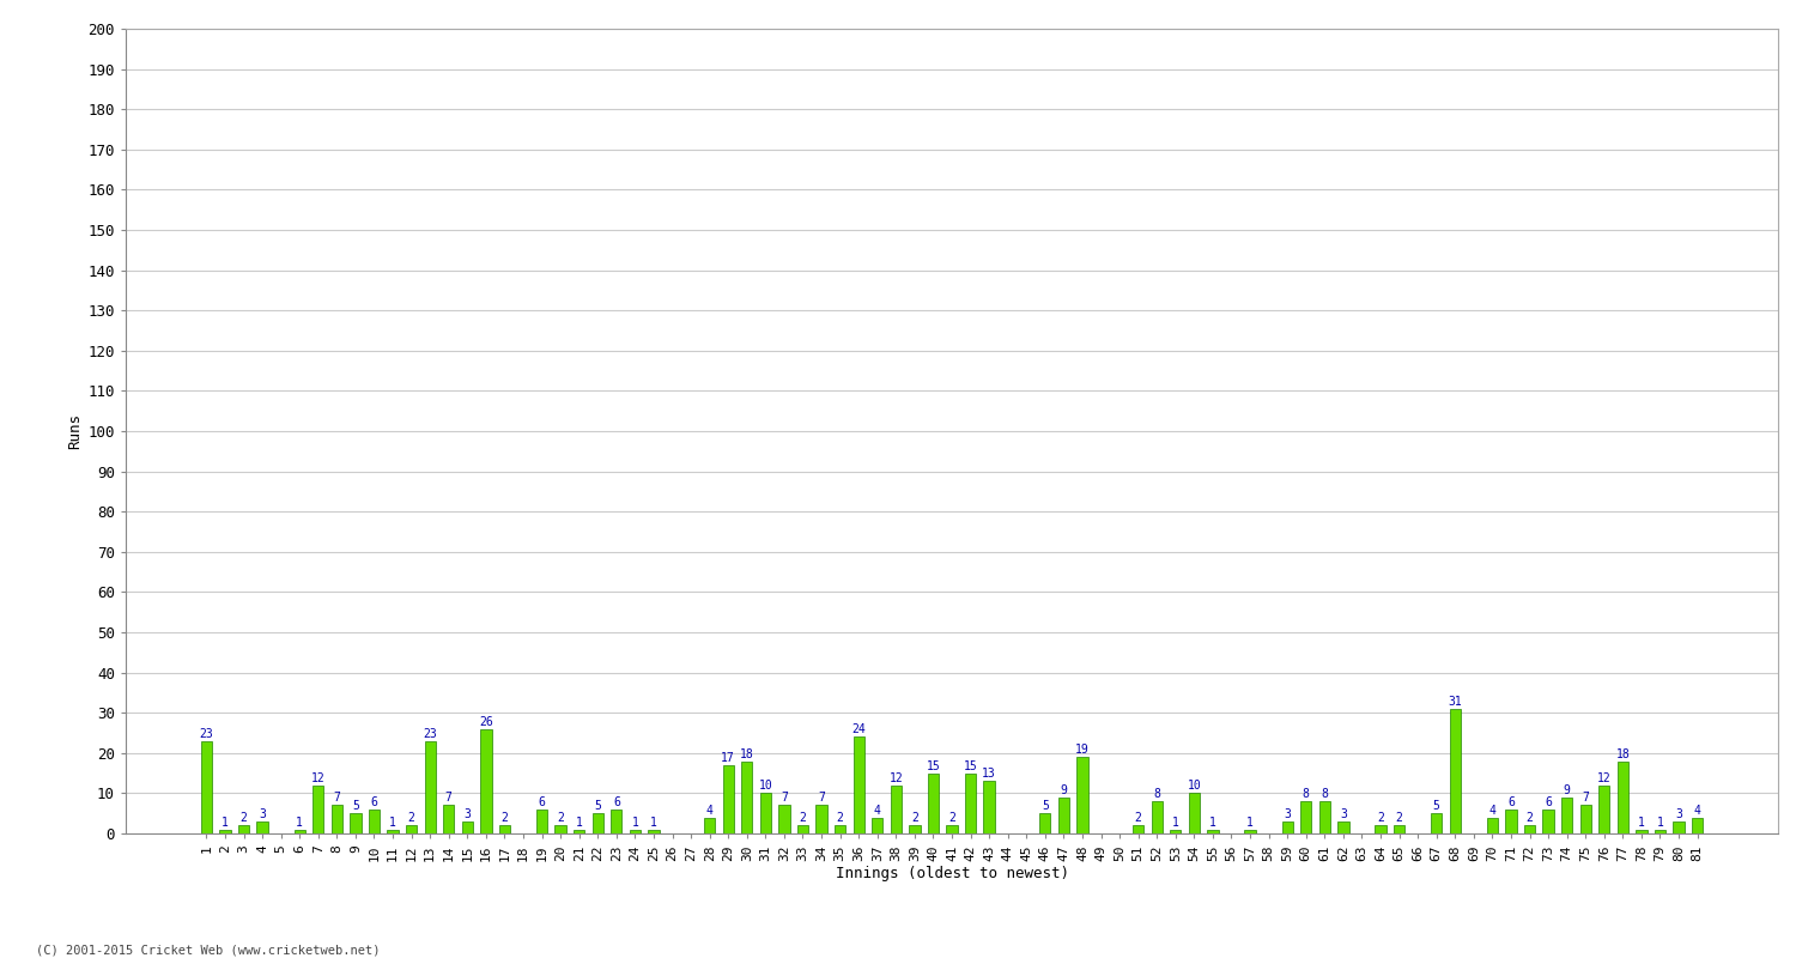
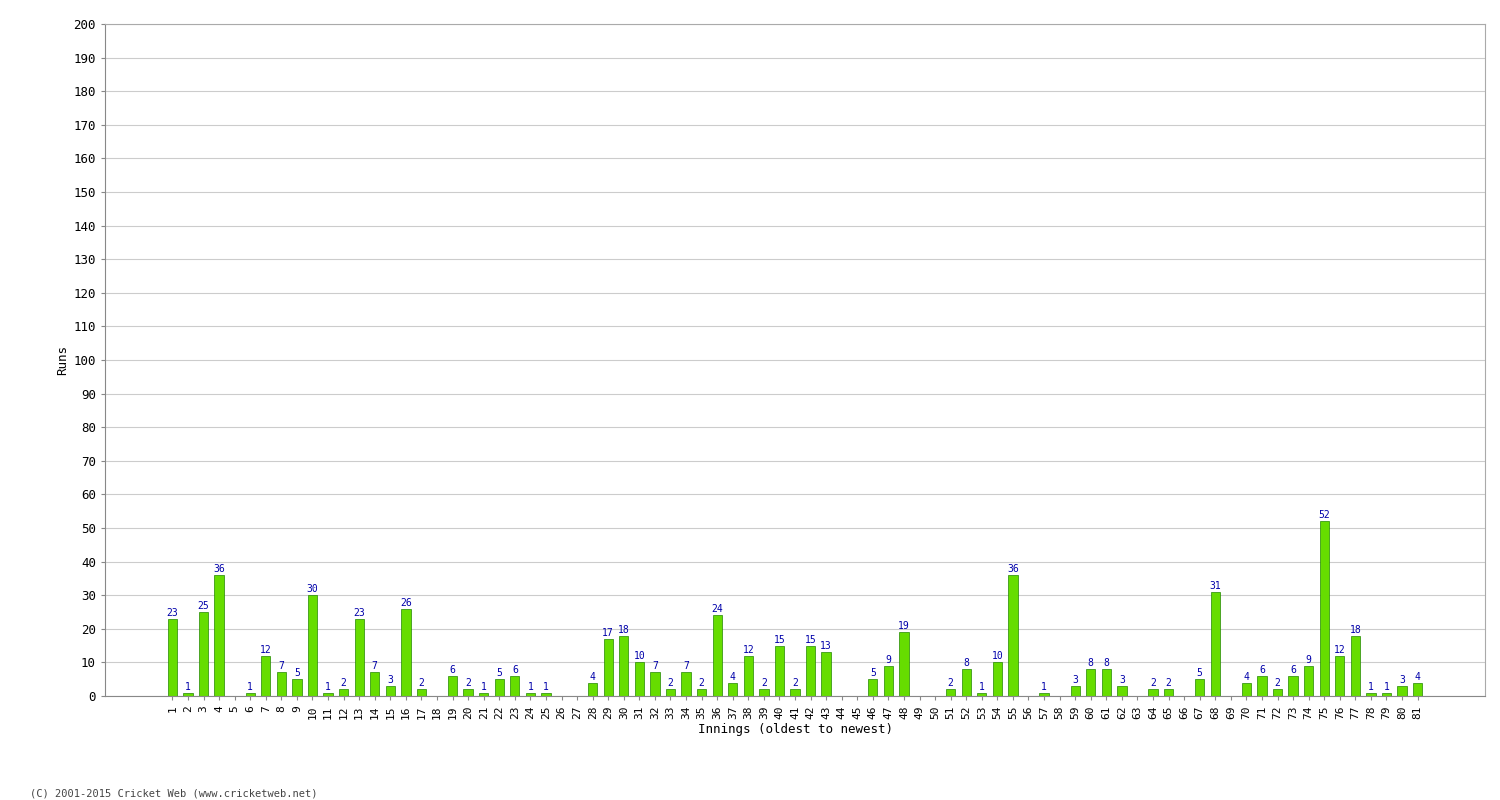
3: 2 -> 25
4: 3 -> 36
10: 6 -> 30
55: 1 -> 36
75: 7 -> 52
